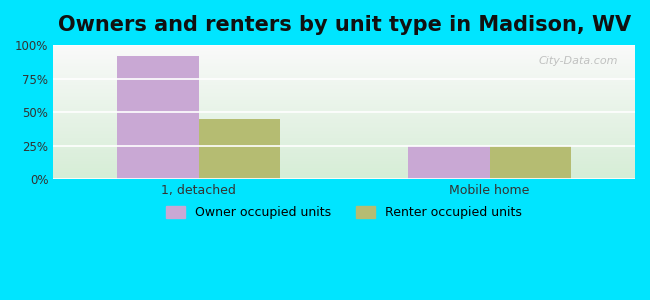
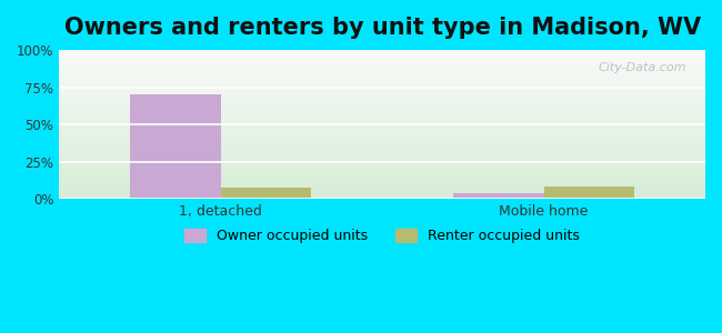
Owner occupied units/1, detached: 92% -> 70%
Renter occupied units/1, detached: 45% -> 8%
Owner occupied units/Mobile home: 25% -> 4%
Renter occupied units/Mobile home: 25% -> 8%
